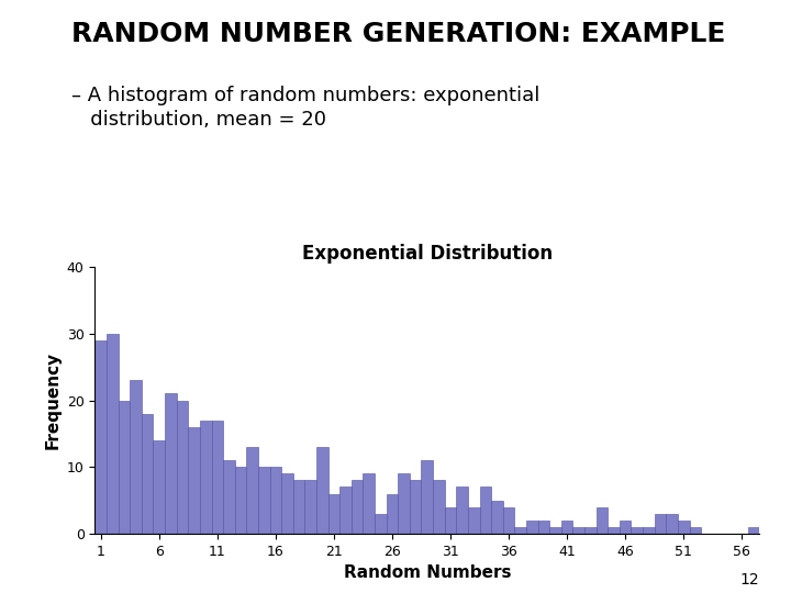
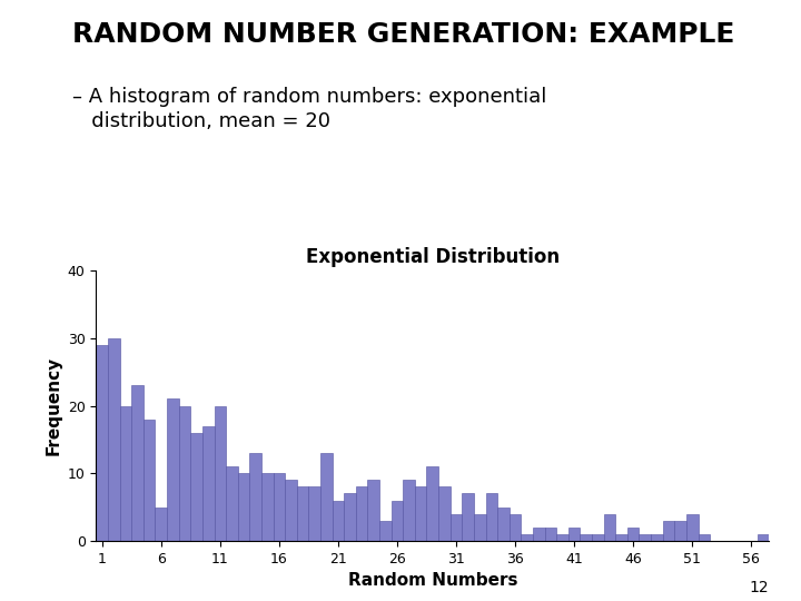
6: 14 -> 5
11: 17 -> 20
51: 2 -> 4
